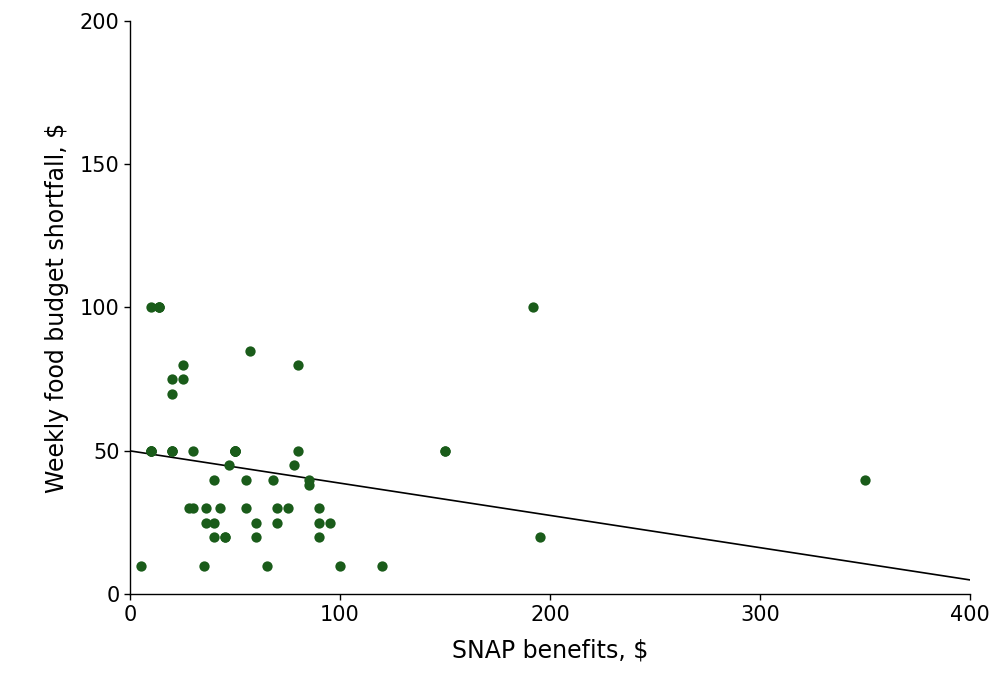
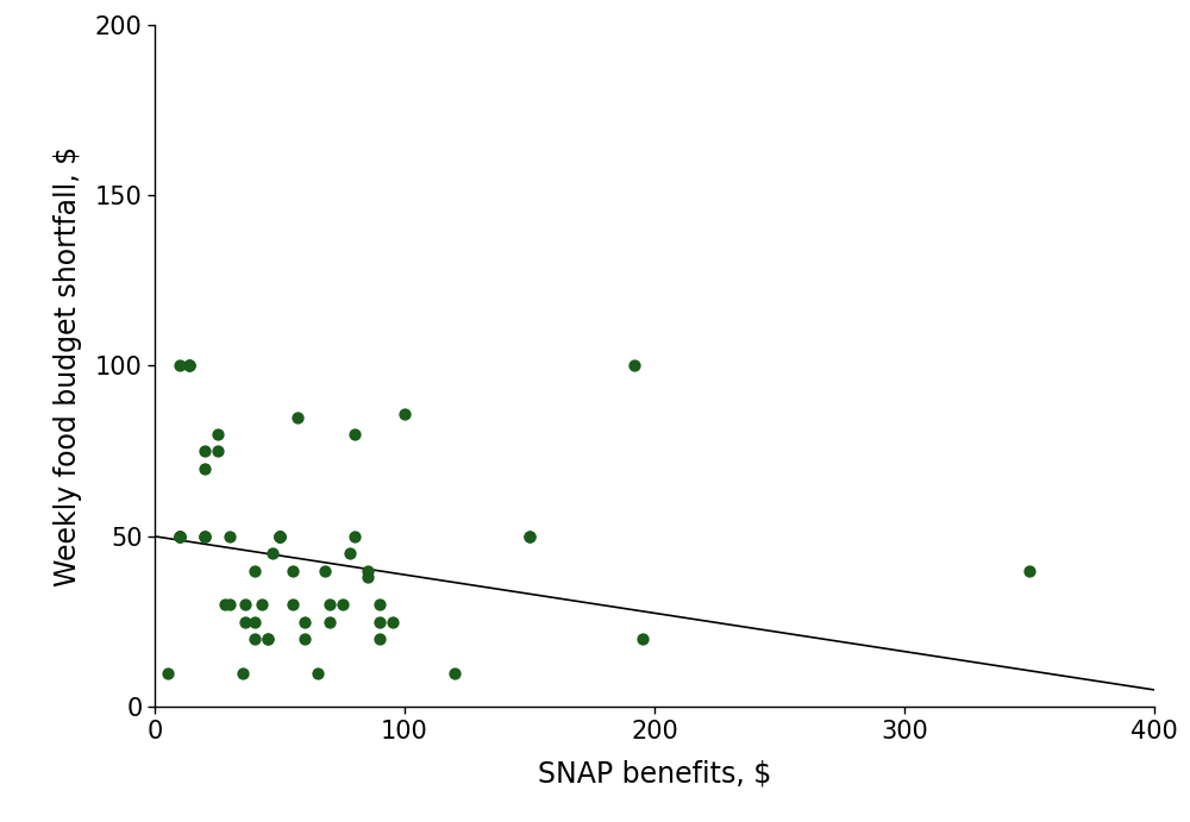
100: 10 -> 86
